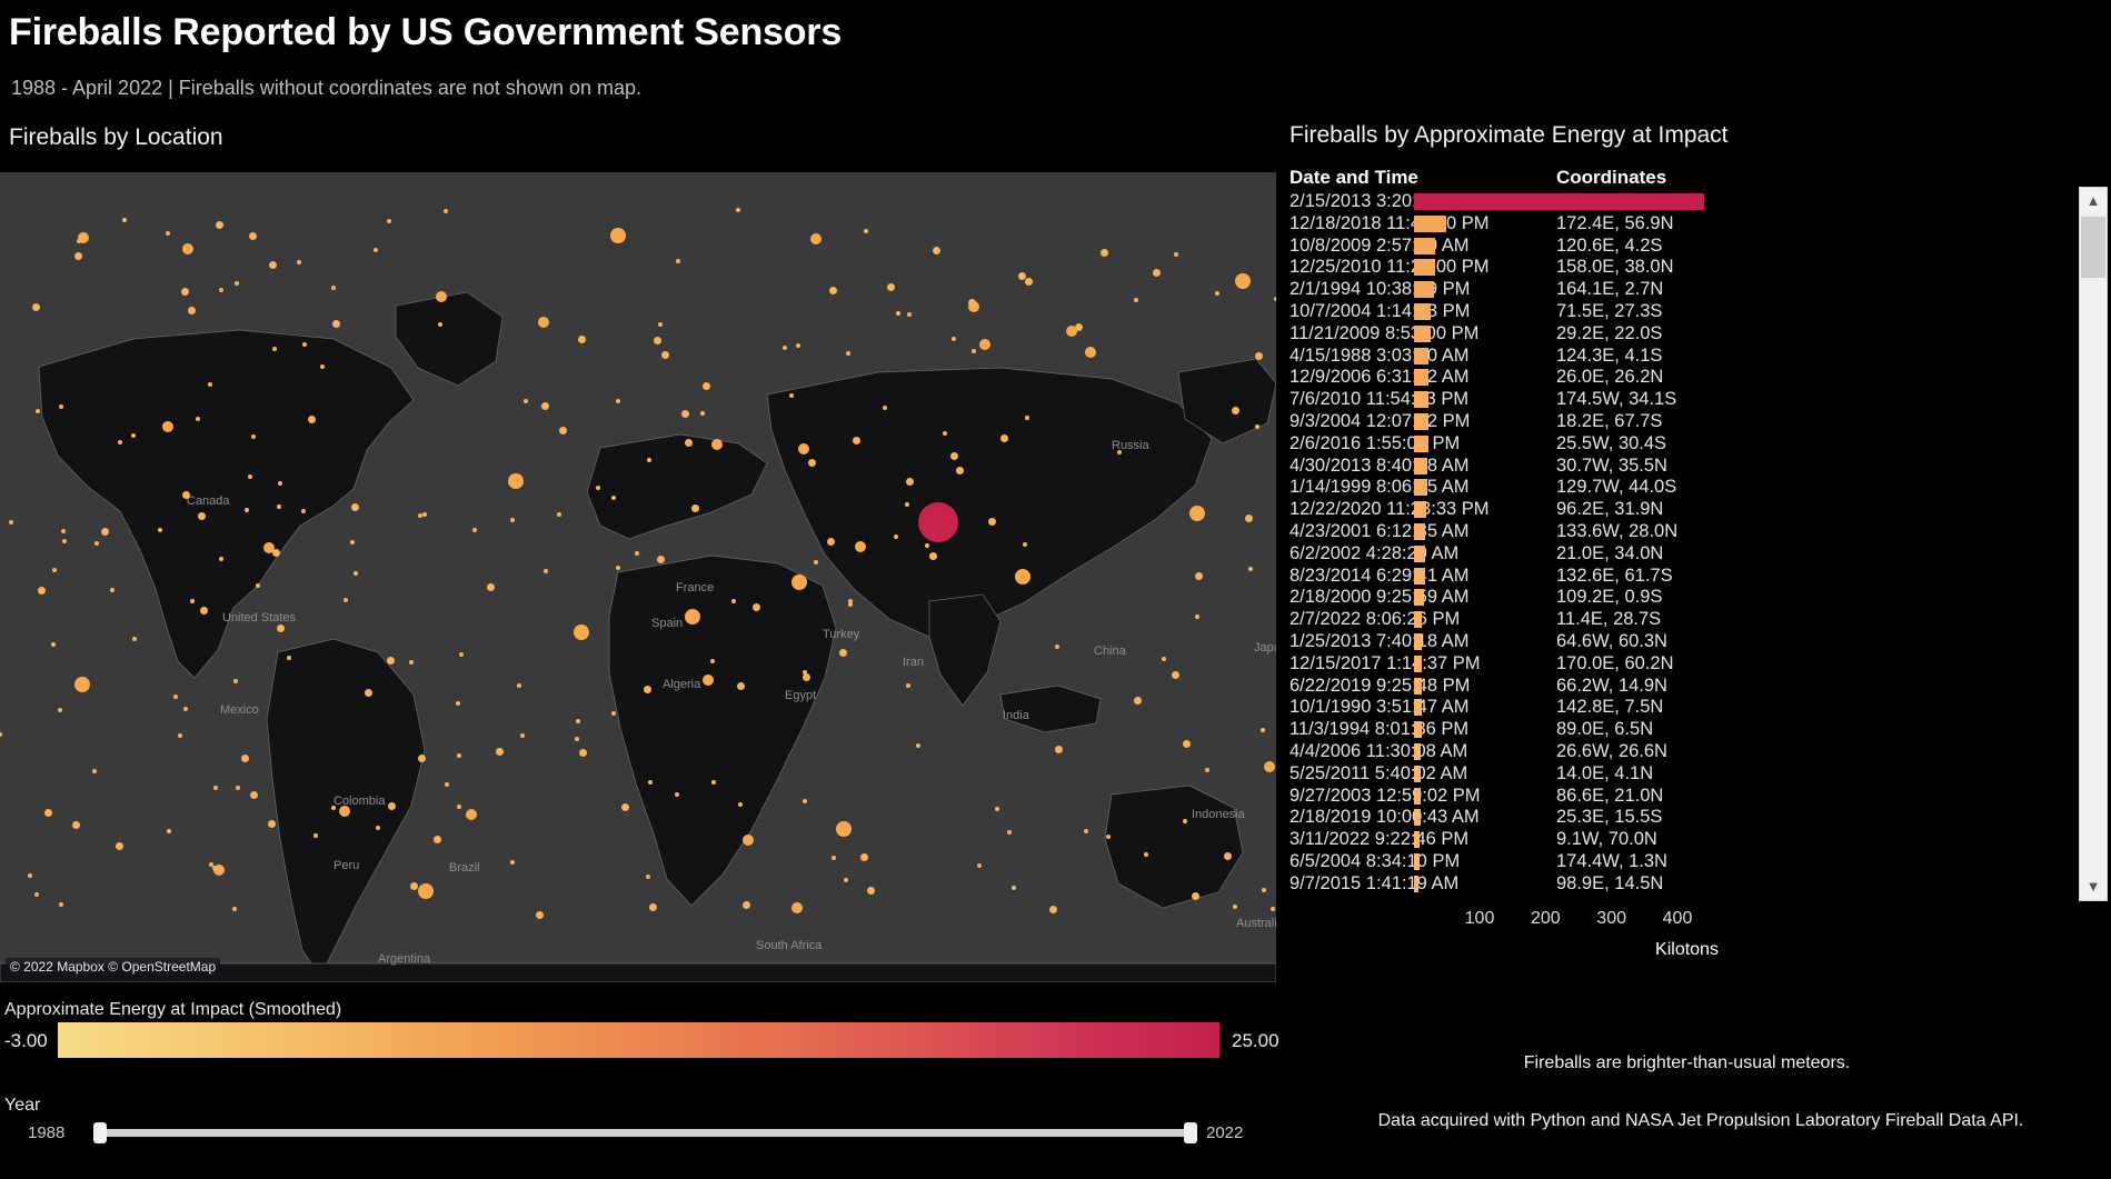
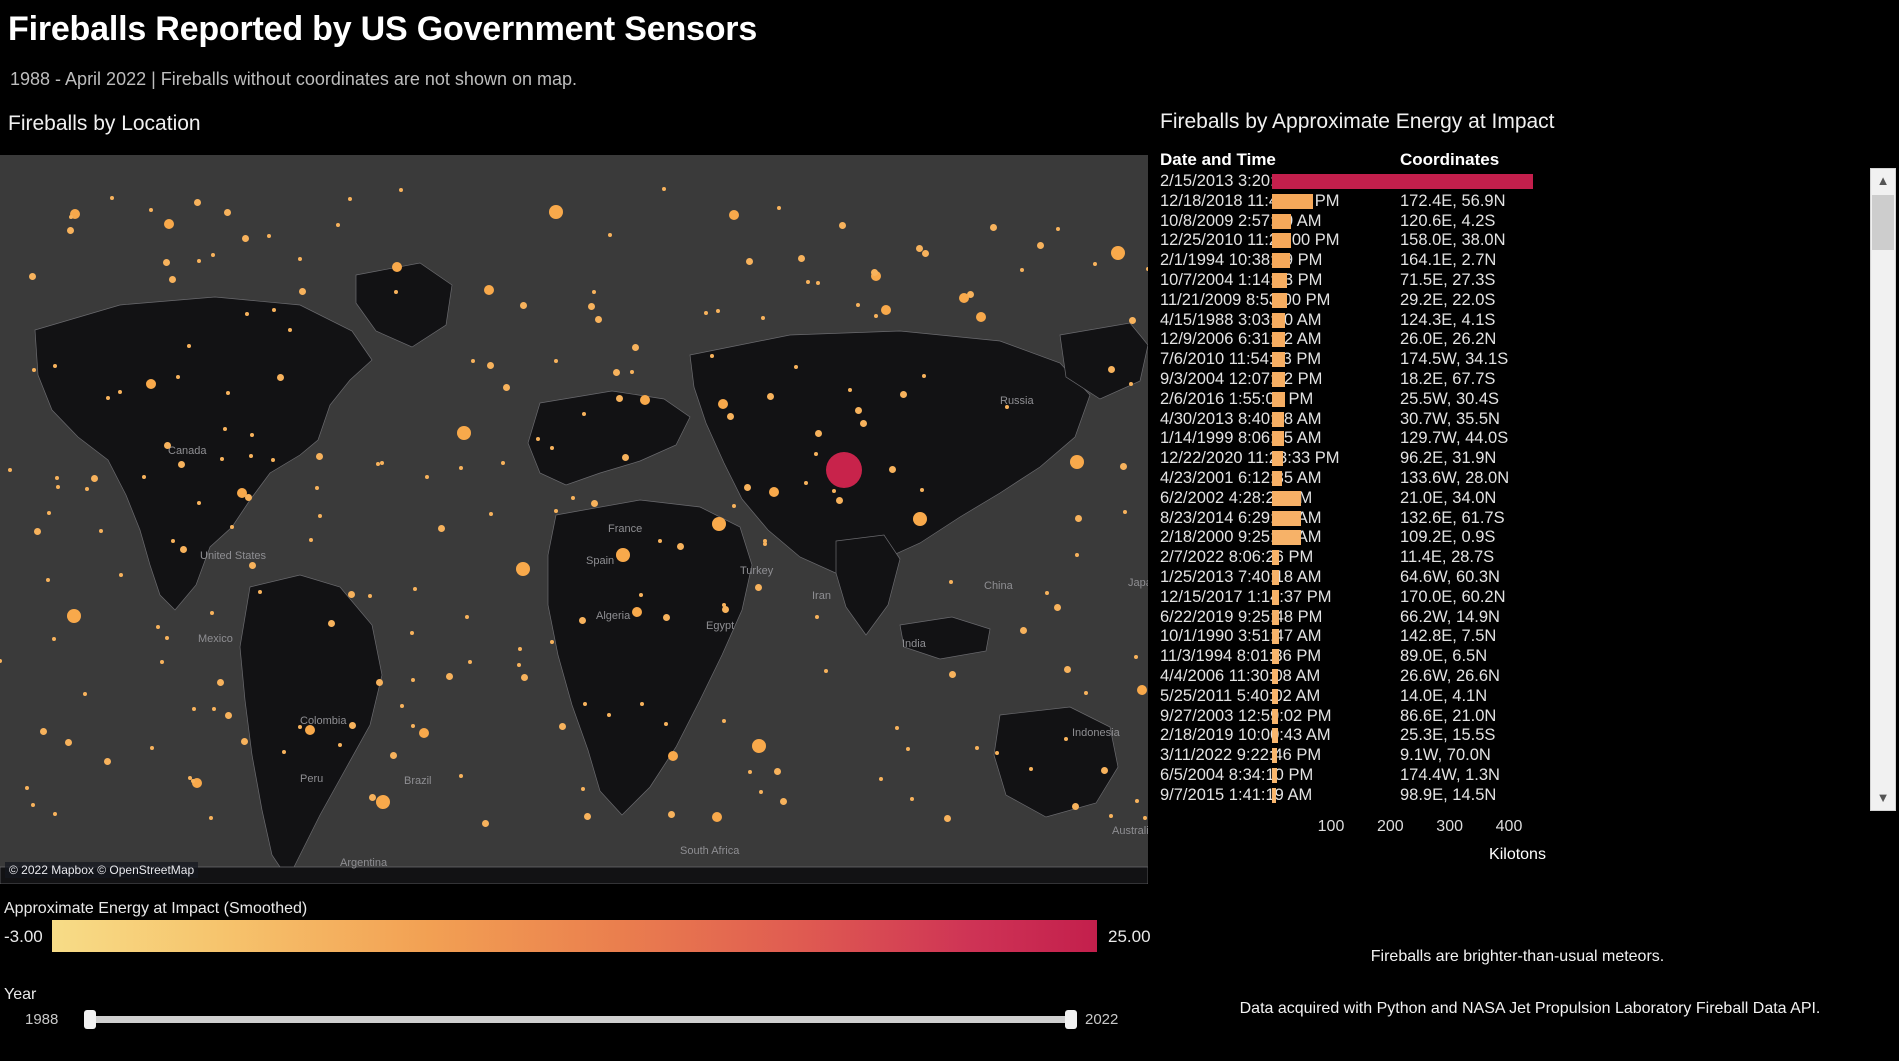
12/18/2018 11:48:20 PM: 50 -> 70
6/2/2002 4:28:20 AM: 20 -> 50
8/23/2014 6:29:41 AM: 20 -> 50
2/18/2000 9:25:59 AM: 20 -> 50
